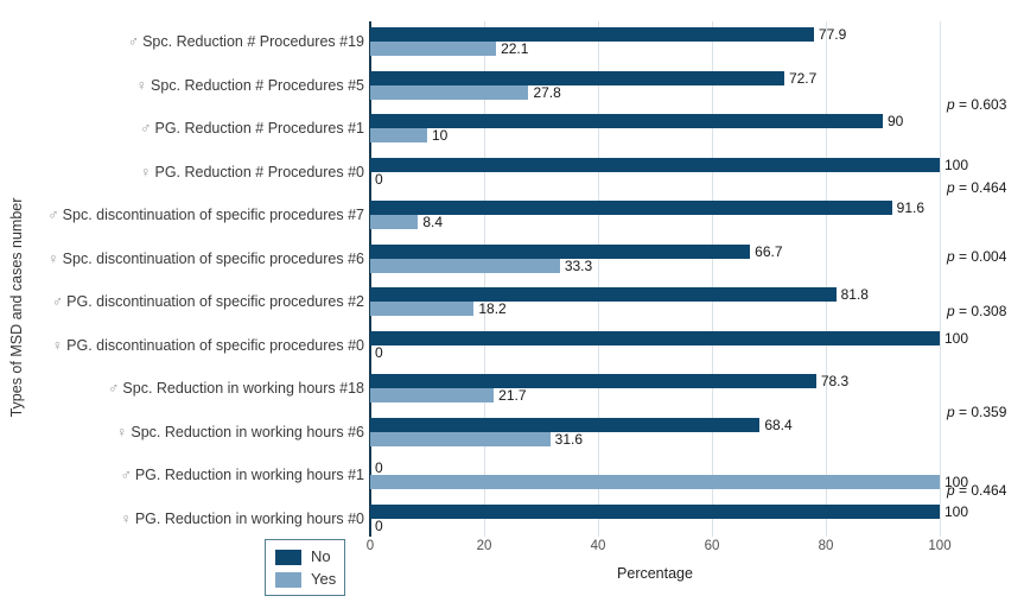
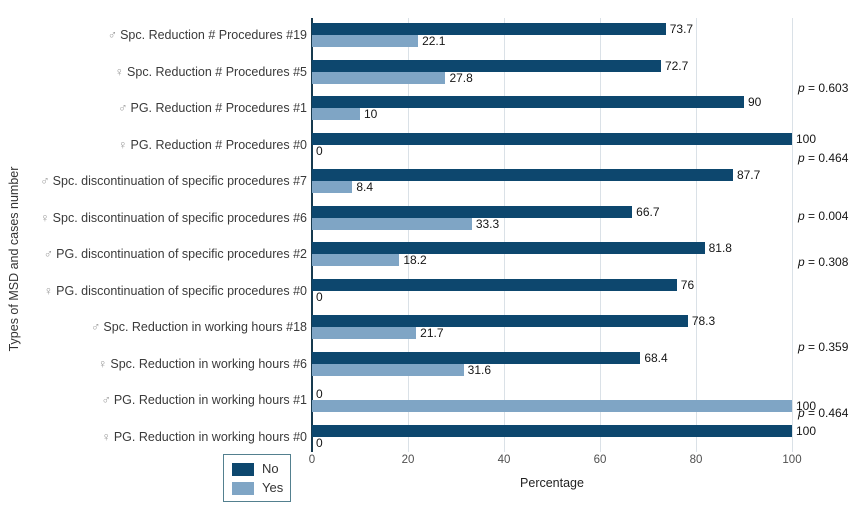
No/♂ Spc. Reduction # Procedures #19: 77.9 -> 73.7
No/♂ Spc. discontinuation of specific procedures #7: 91.6 -> 87.7
No/♀ PG. discontinuation of specific procedures #0: 100 -> 76
